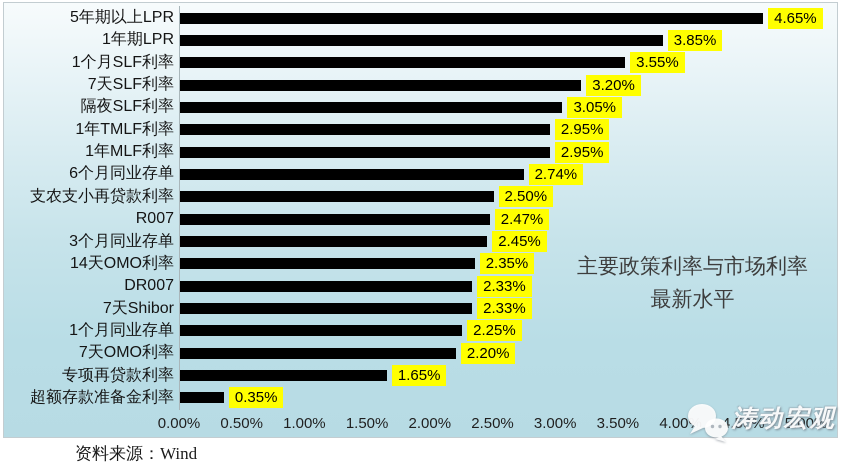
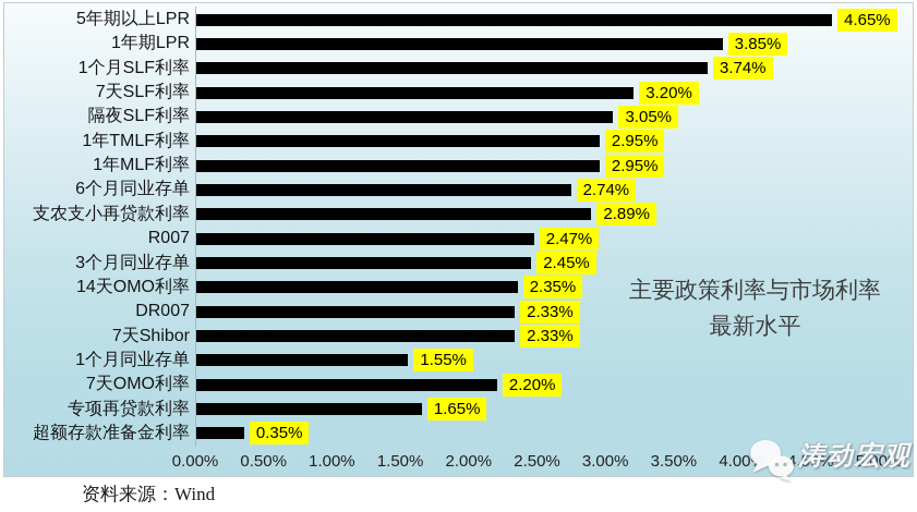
1个月SLF利率: 3.55% -> 3.74%
支农支小再贷款利率: 2.50% -> 2.89%
1个月同业存单: 2.25% -> 1.55%
